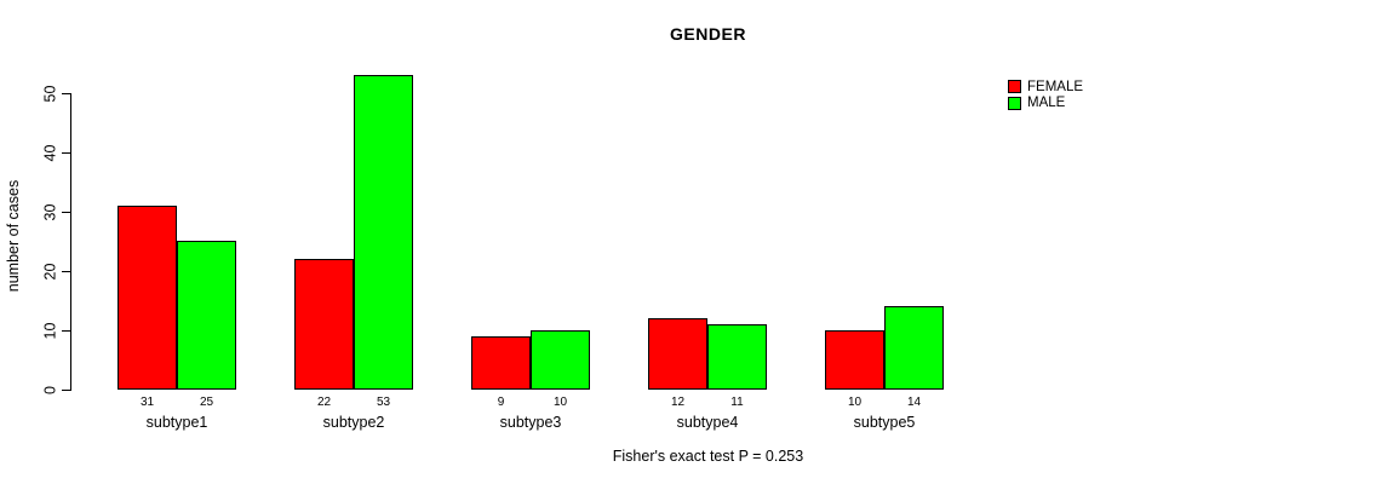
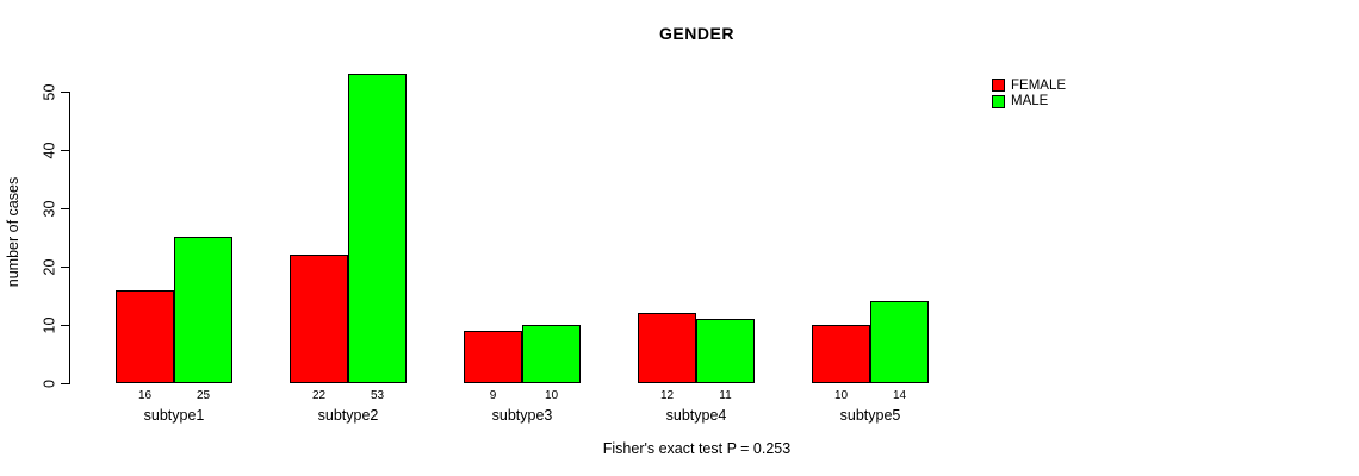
FEMALE/subtype1: 31 -> 16
